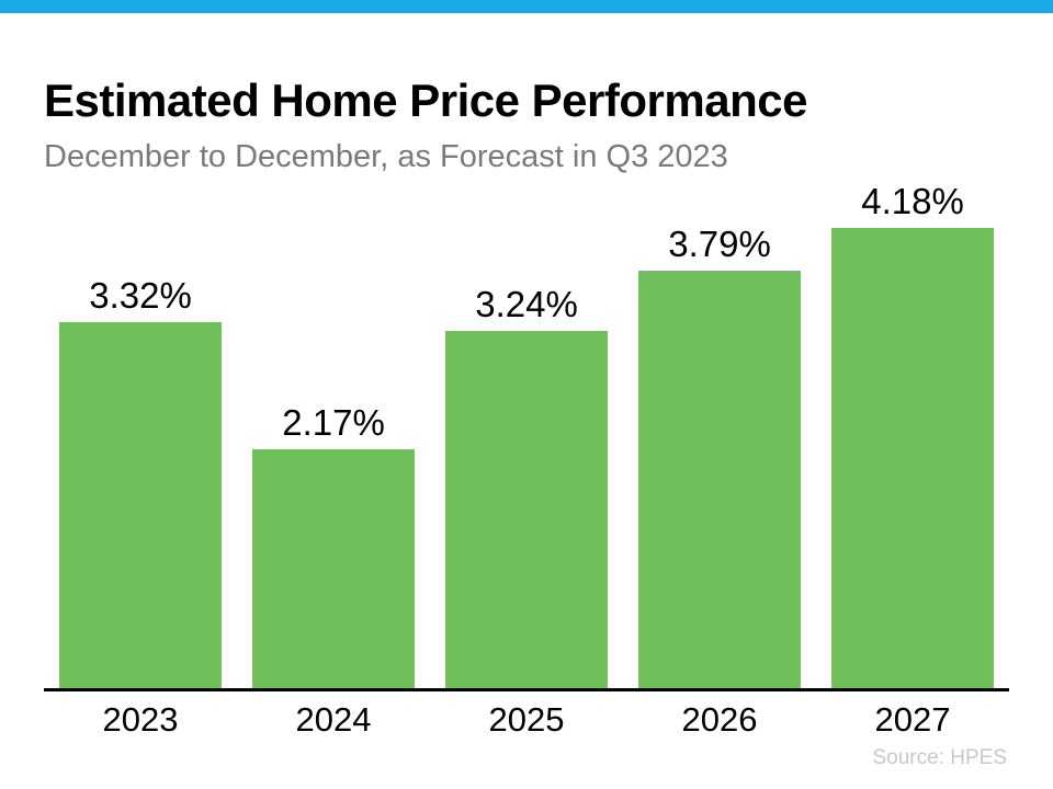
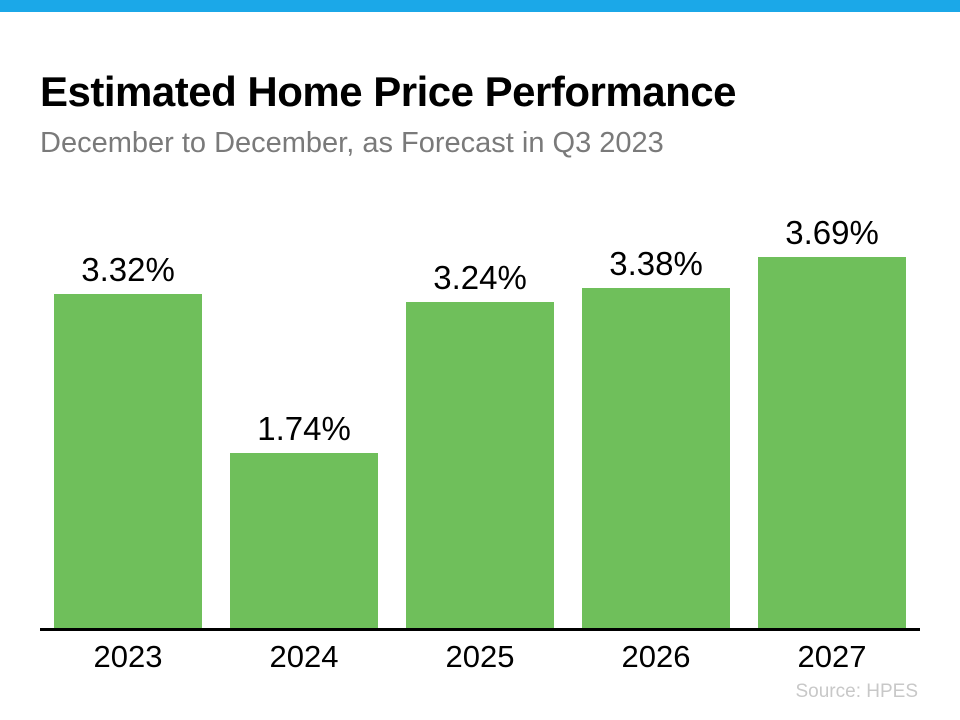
2024: 2.17% -> 1.74%
2026: 3.79% -> 3.38%
2027: 4.18% -> 3.69%
